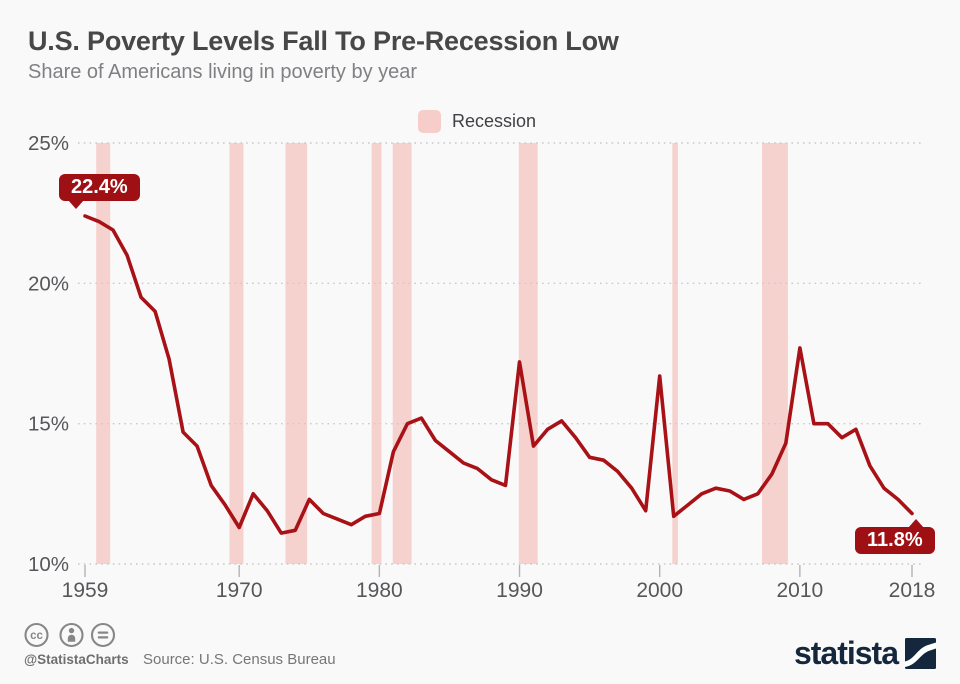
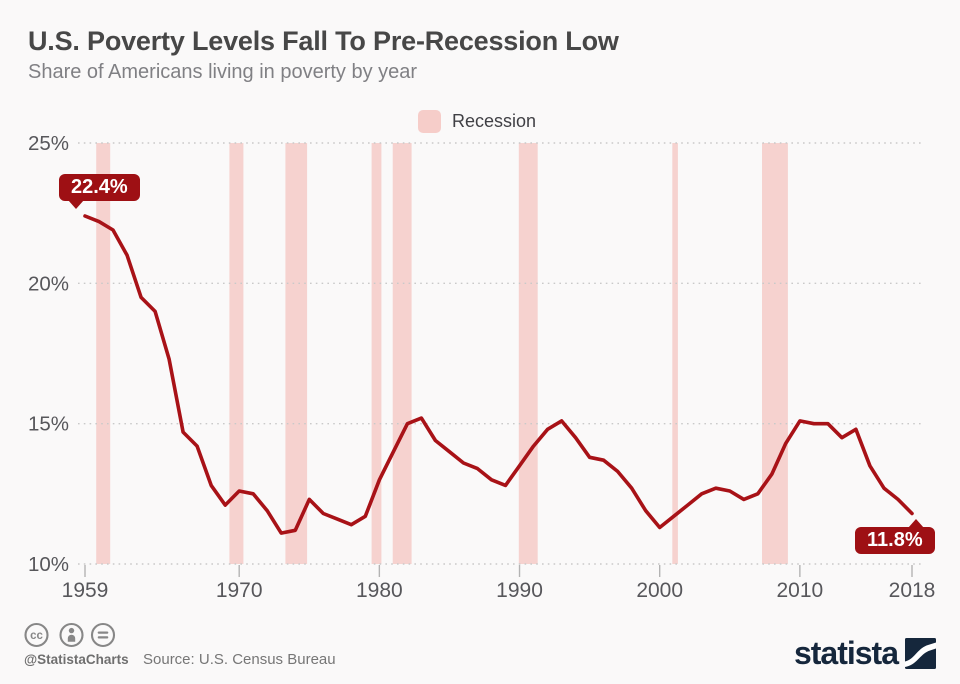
1970: 11.3% -> 12.6%
1980: 11.8% -> 13.0%
1990: 17.2% -> 13.5%
2000: 16.7% -> 11.3%
2010: 17.7% -> 15.1%
